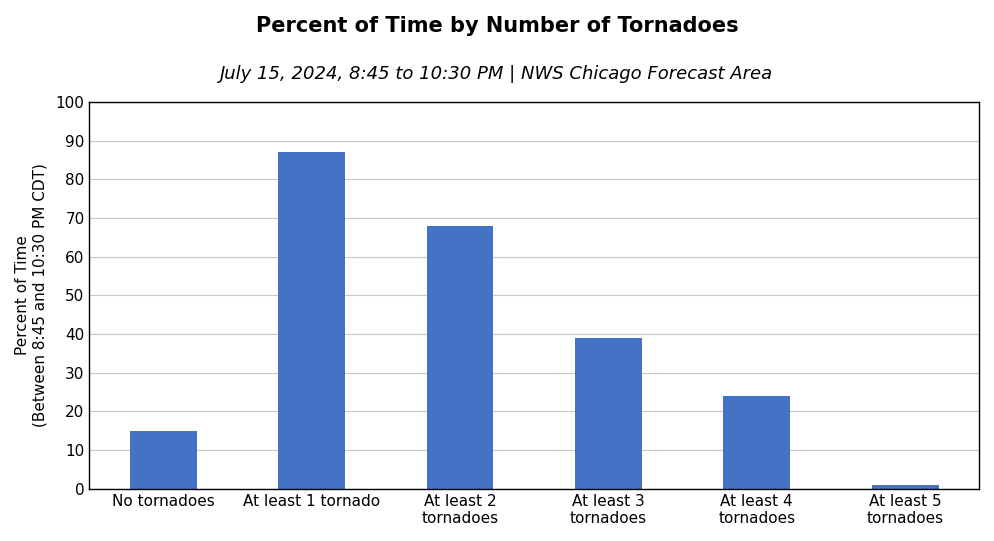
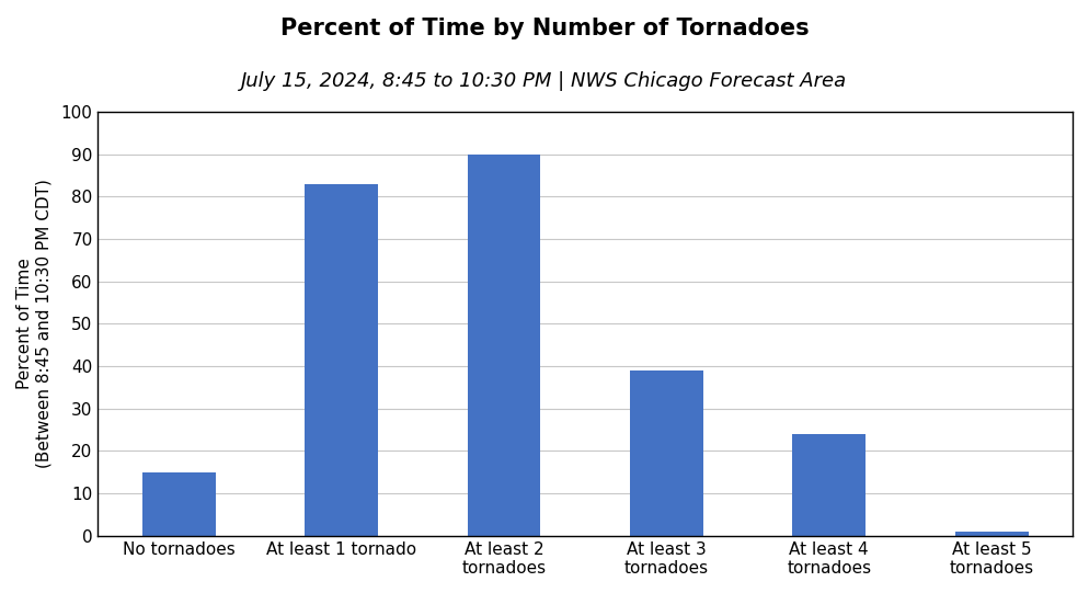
At least 1 tornado: 87 -> 83
At least 2 tornadoes: 68 -> 90
